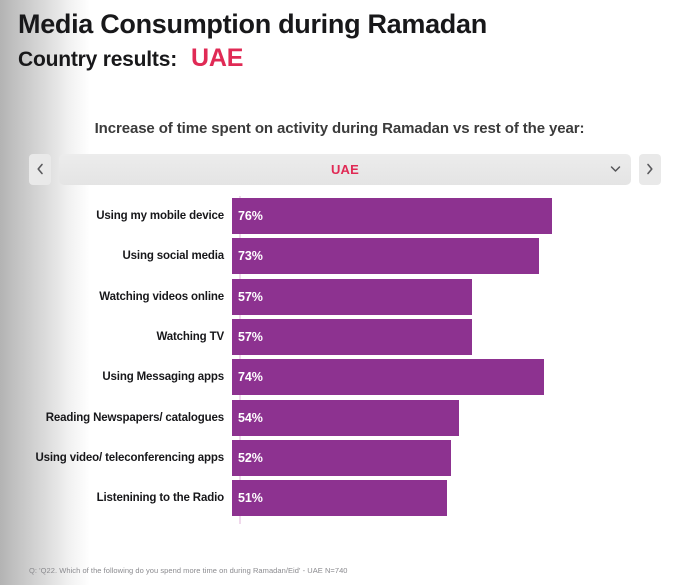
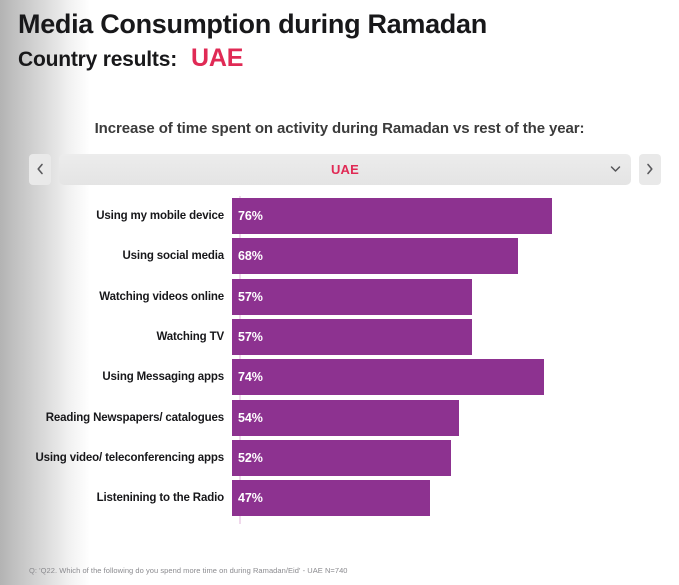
Using social media: 73% -> 68%
Listenining to the Radio: 51% -> 47%
